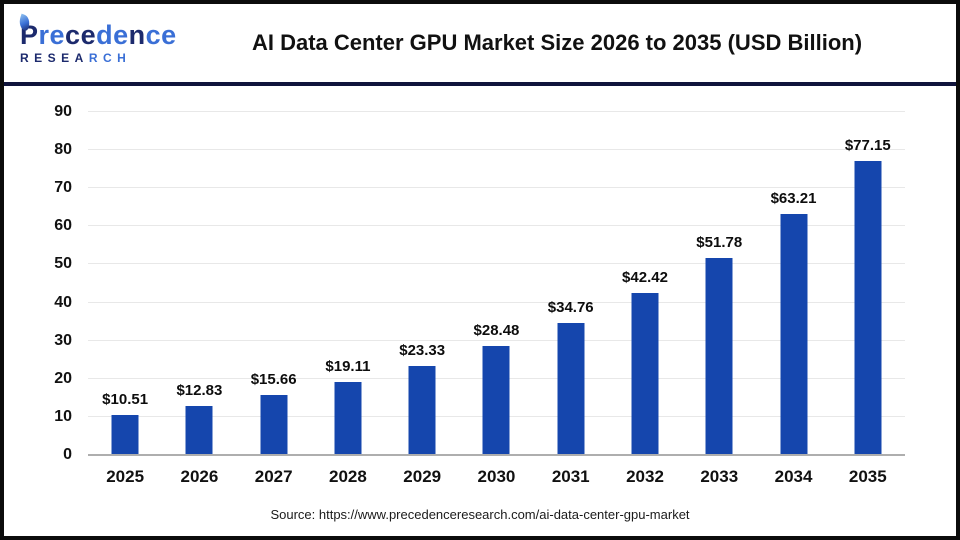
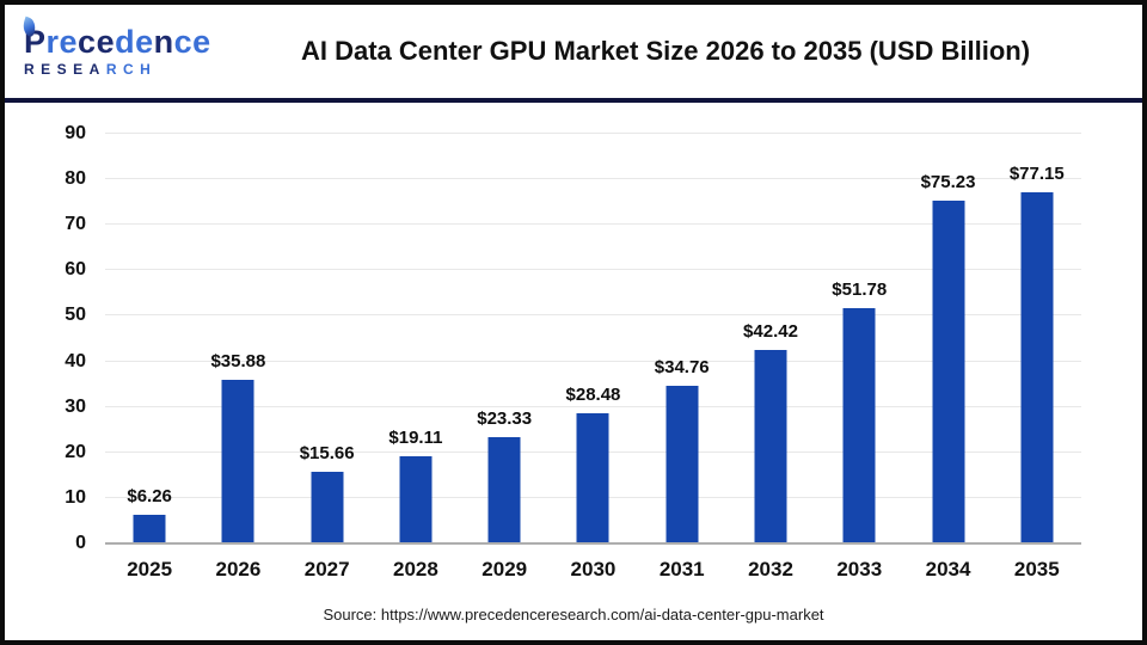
2025: $10.51 -> $6.26
2026: $12.83 -> $35.88
2034: $63.21 -> $75.23
